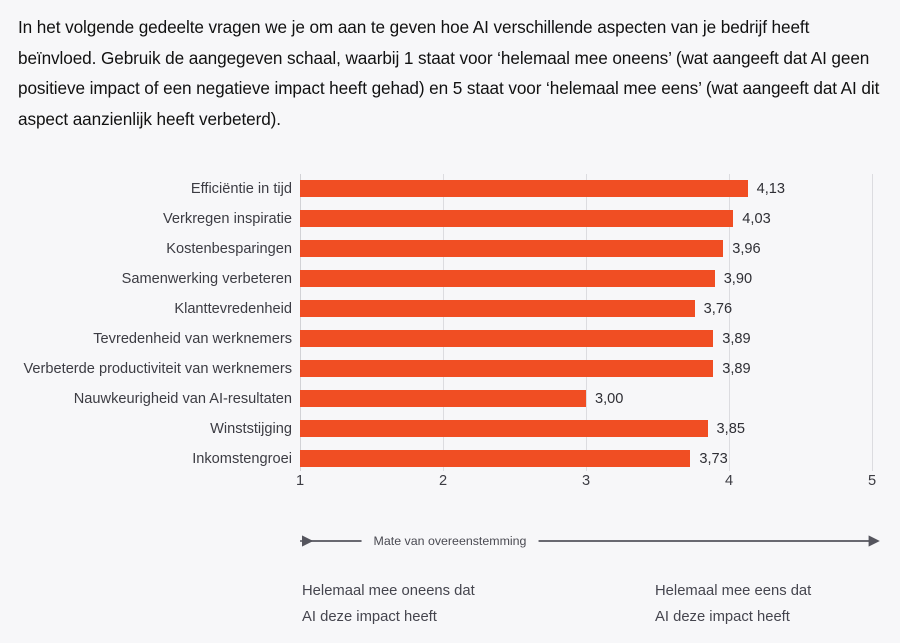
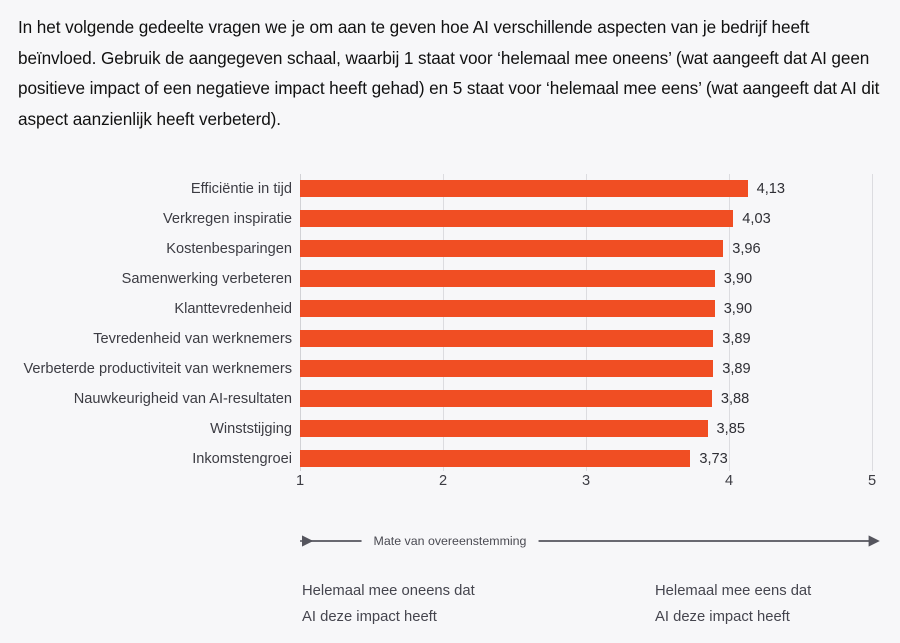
Klanttevredenheid: 3,76 -> 3,90
Nauwkeurigheid van AI-resultaten: 3,00 -> 3,88
